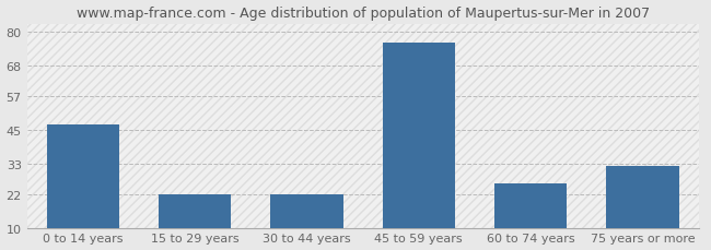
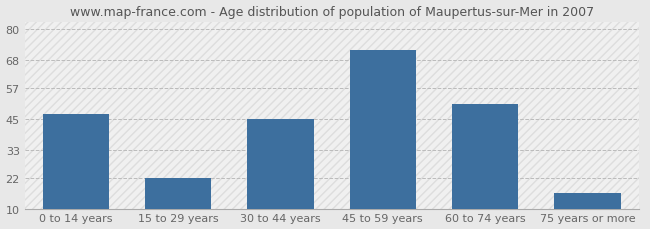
30 to 44 years: 22 -> 45
45 to 59 years: 76 -> 72
60 to 74 years: 26 -> 51
75 years or more: 32 -> 16
